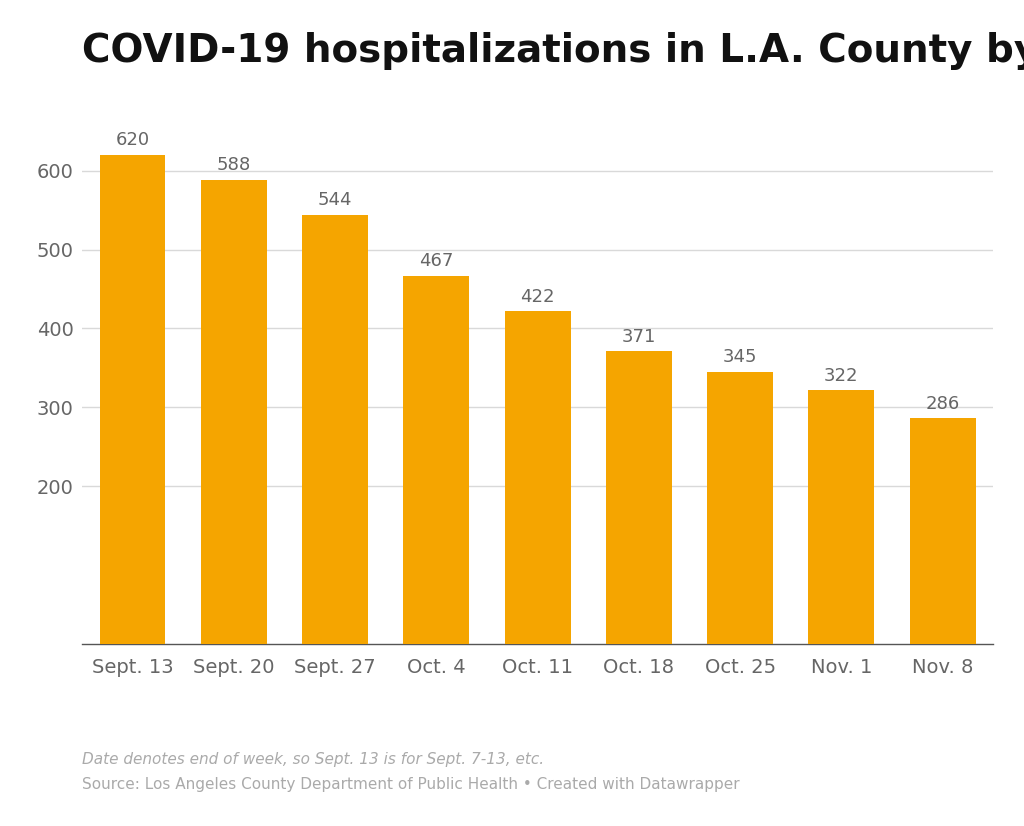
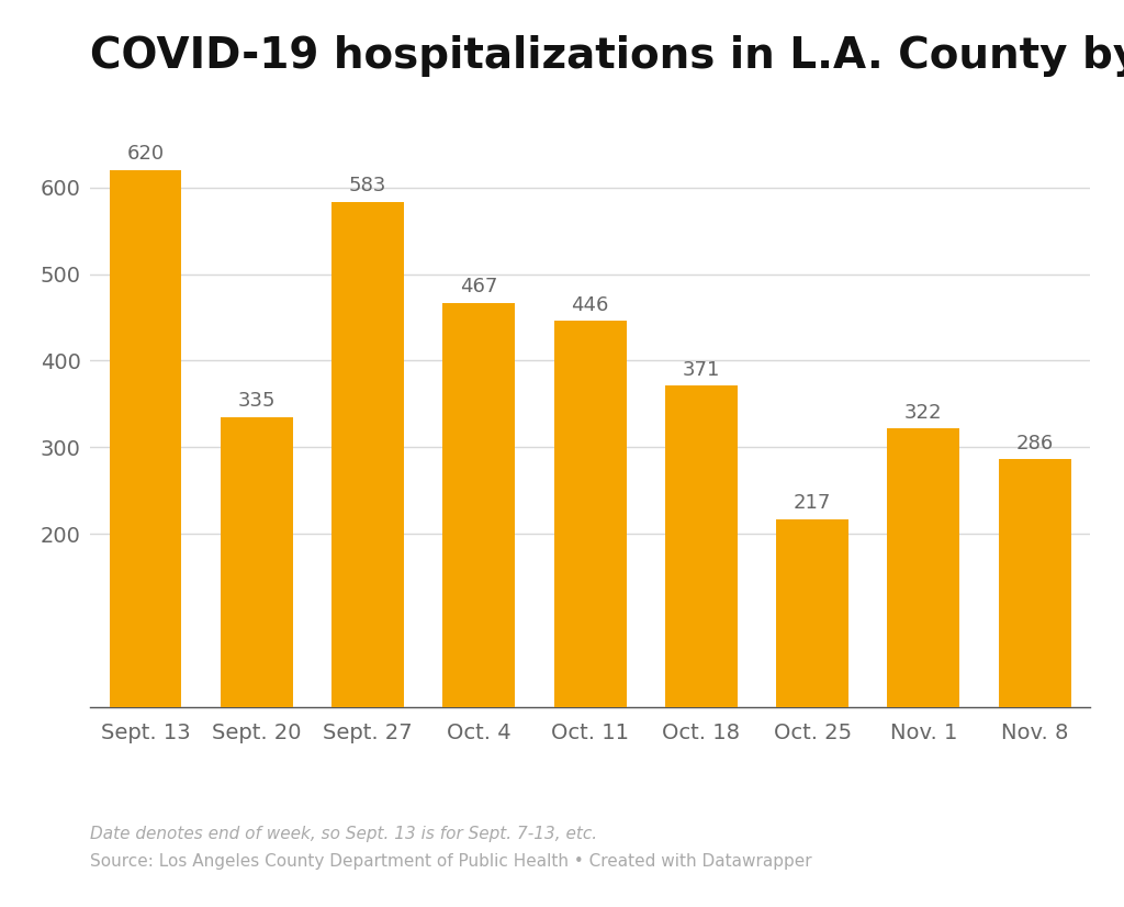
Sept. 20: 588 -> 335
Sept. 27: 544 -> 583
Oct. 11: 422 -> 446
Oct. 25: 345 -> 217
